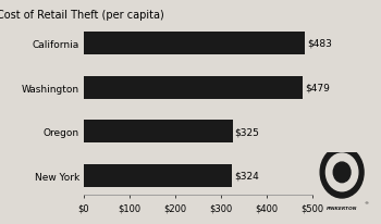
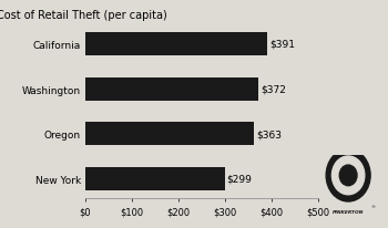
California: $483 -> $391
Washington: $479 -> $372
Oregon: $325 -> $363
New York: $324 -> $299
